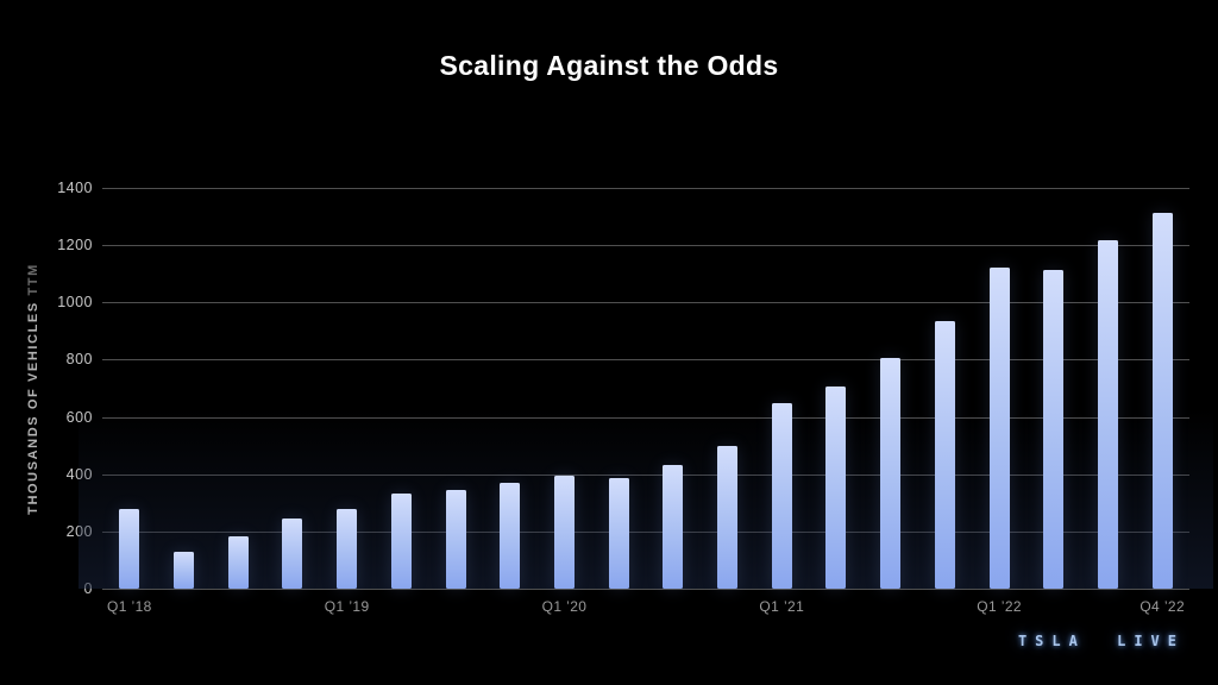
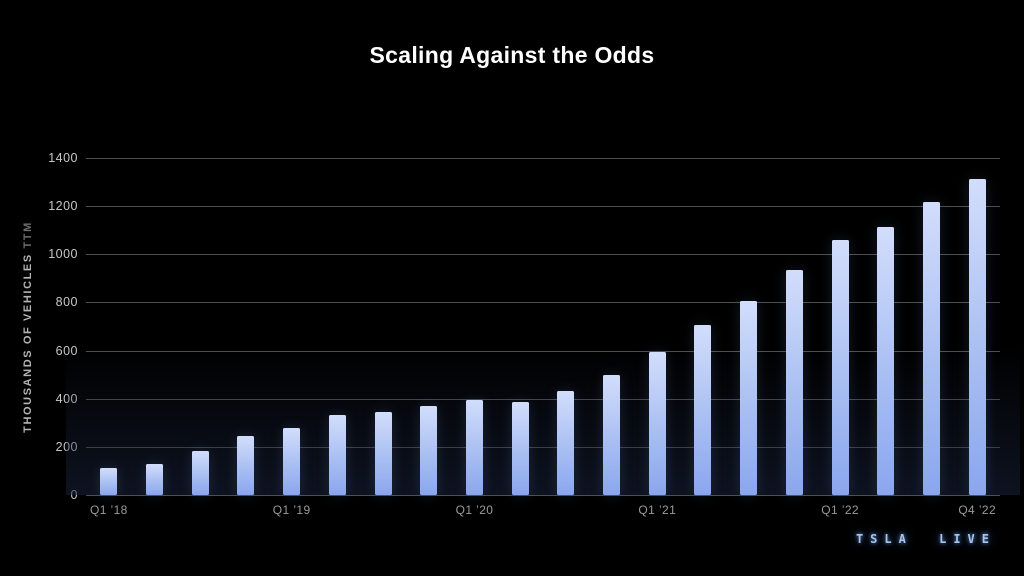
Q1 ’18: 280 -> 110
Q1 ’21: 650 -> 600
Q1 ’22: 1120 -> 1060
